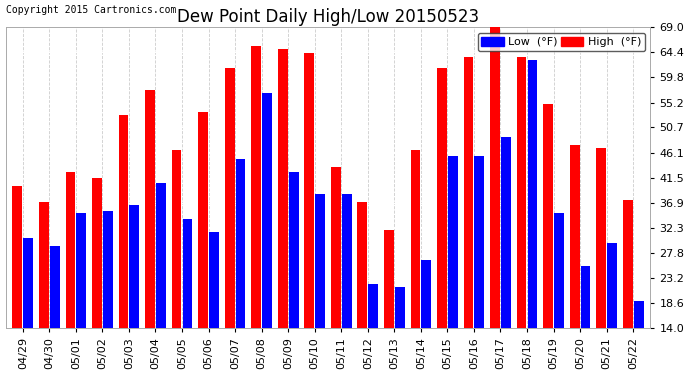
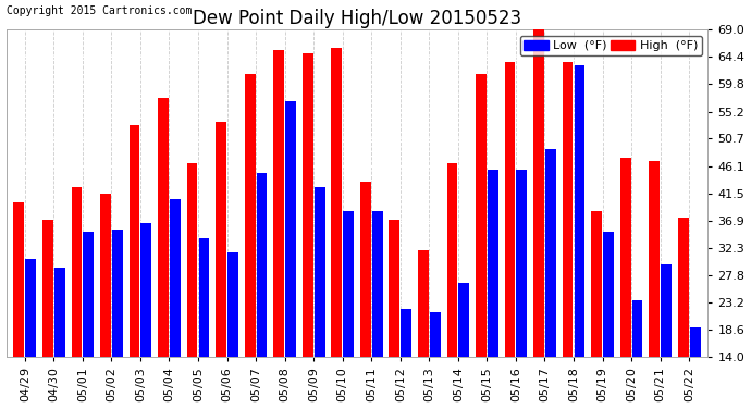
High (°F)/05/10: 64.2 -> 66.0
High (°F)/05/19: 55.0 -> 38.5
Low (°F)/05/20: 25.4 -> 23.5
